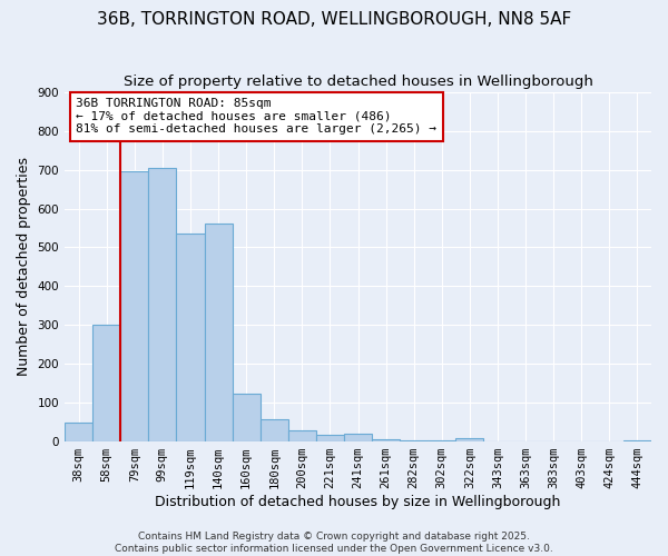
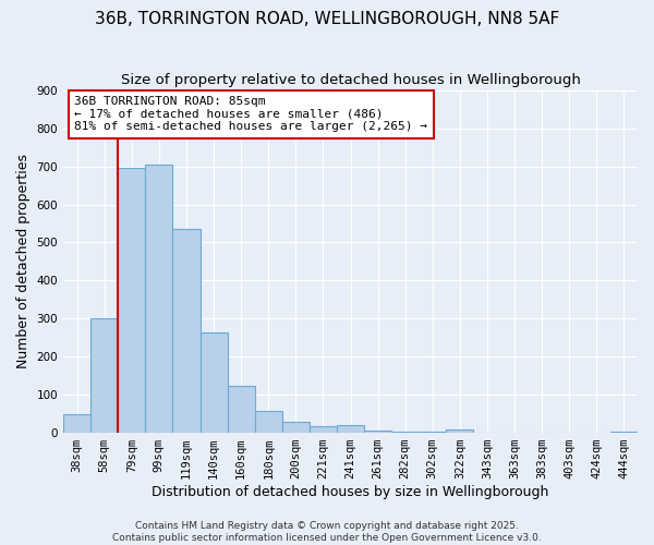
140sqm: 560 -> 262
